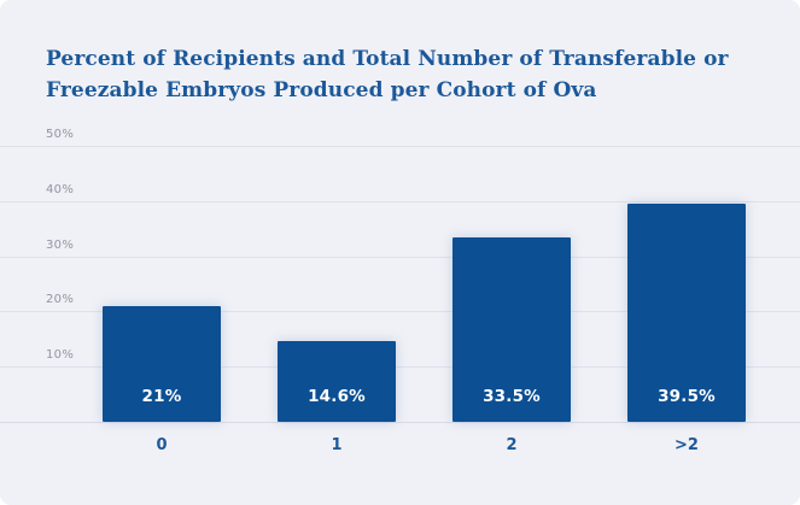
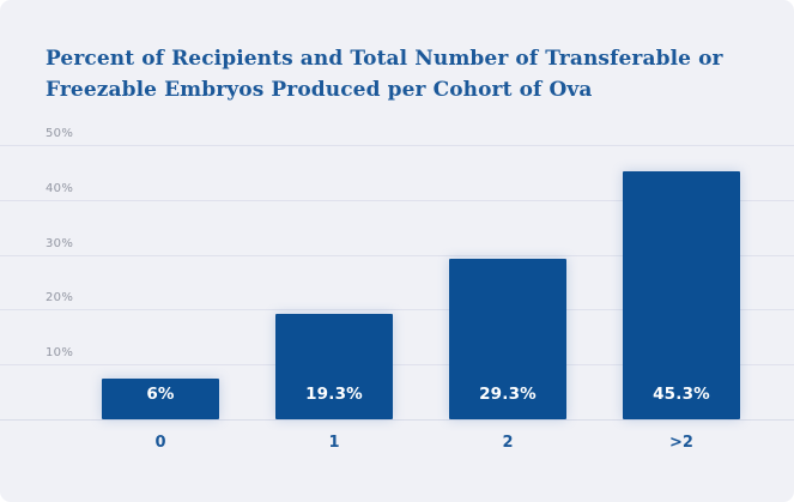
0: 21% -> 6%
1: 14.6% -> 19.3%
2: 33.5% -> 29.3%
>2: 39.5% -> 45.3%
